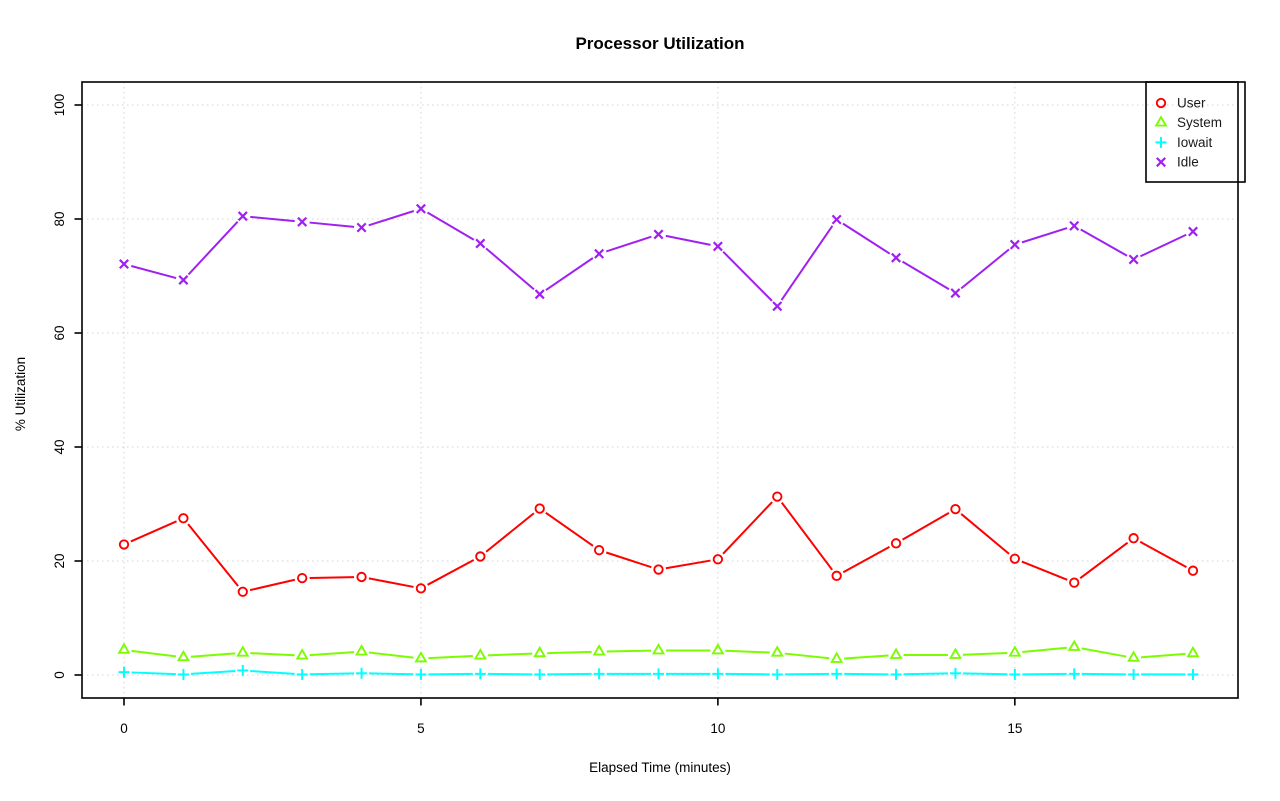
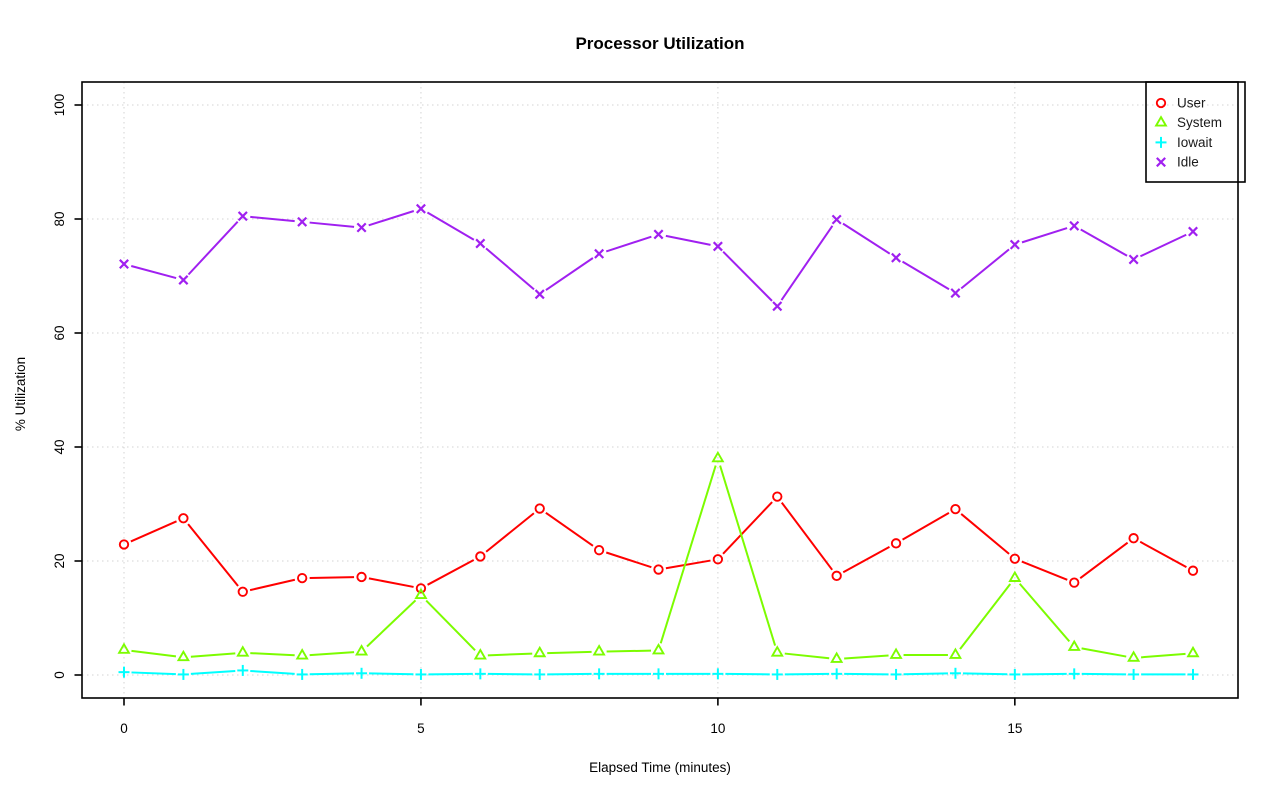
System/5: 3 -> 14
System/10: 4 -> 38
System/15: 4 -> 17
